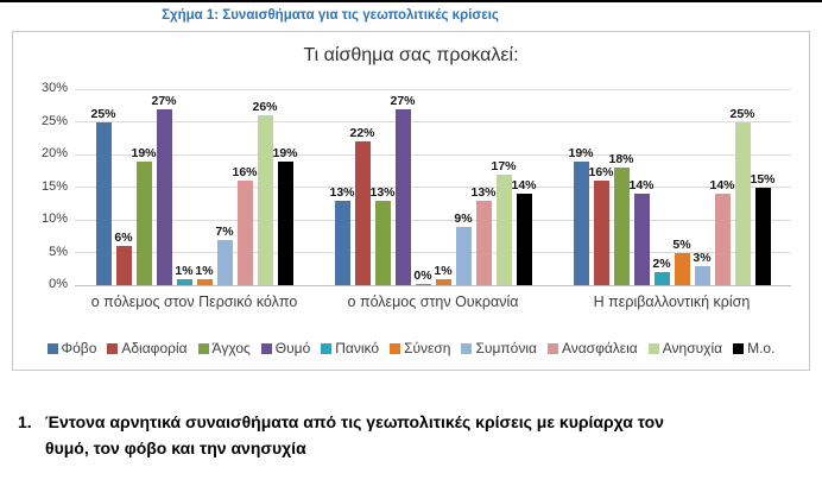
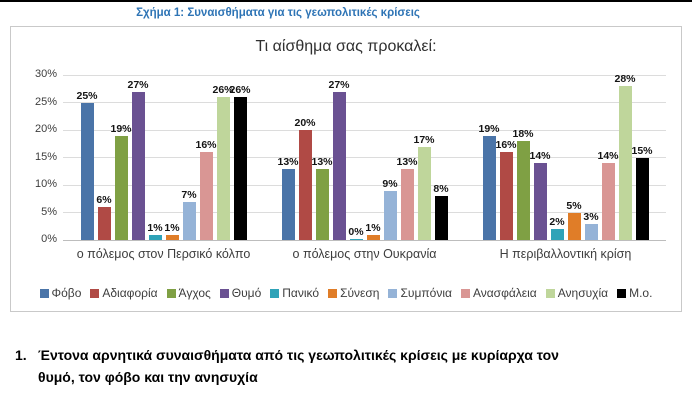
Μ.ο./ο πόλεμος στον Περσικό κόλπο: 19% -> 26%
Αδιαφορία/ο πόλεμος στην Ουκρανία: 22% -> 20%
Μ.ο./ο πόλεμος στην Ουκρανία: 14% -> 8%
Ανησυχία/Η περιβαλλοντική κρίση: 25% -> 28%
